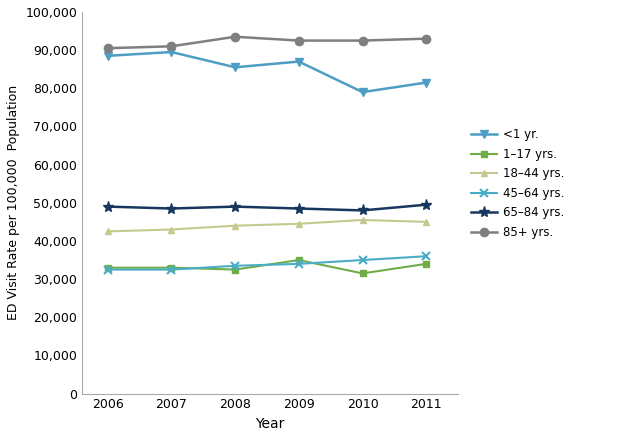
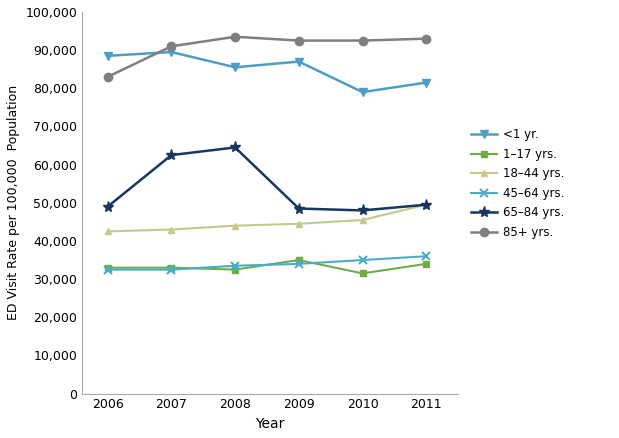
85+ yrs./2006: 90,500 -> 83,000
65–84 yrs./2007: 48,500 -> 62,500
65–84 yrs./2008: 49,000 -> 64,500
18–44 yrs./2011: 45,000 -> 49,500
